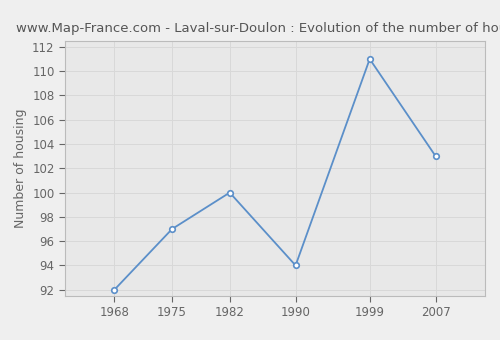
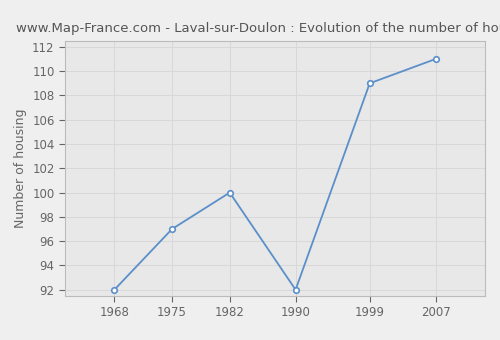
1990: 94 -> 92
1999: 111 -> 109
2007: 103 -> 111
